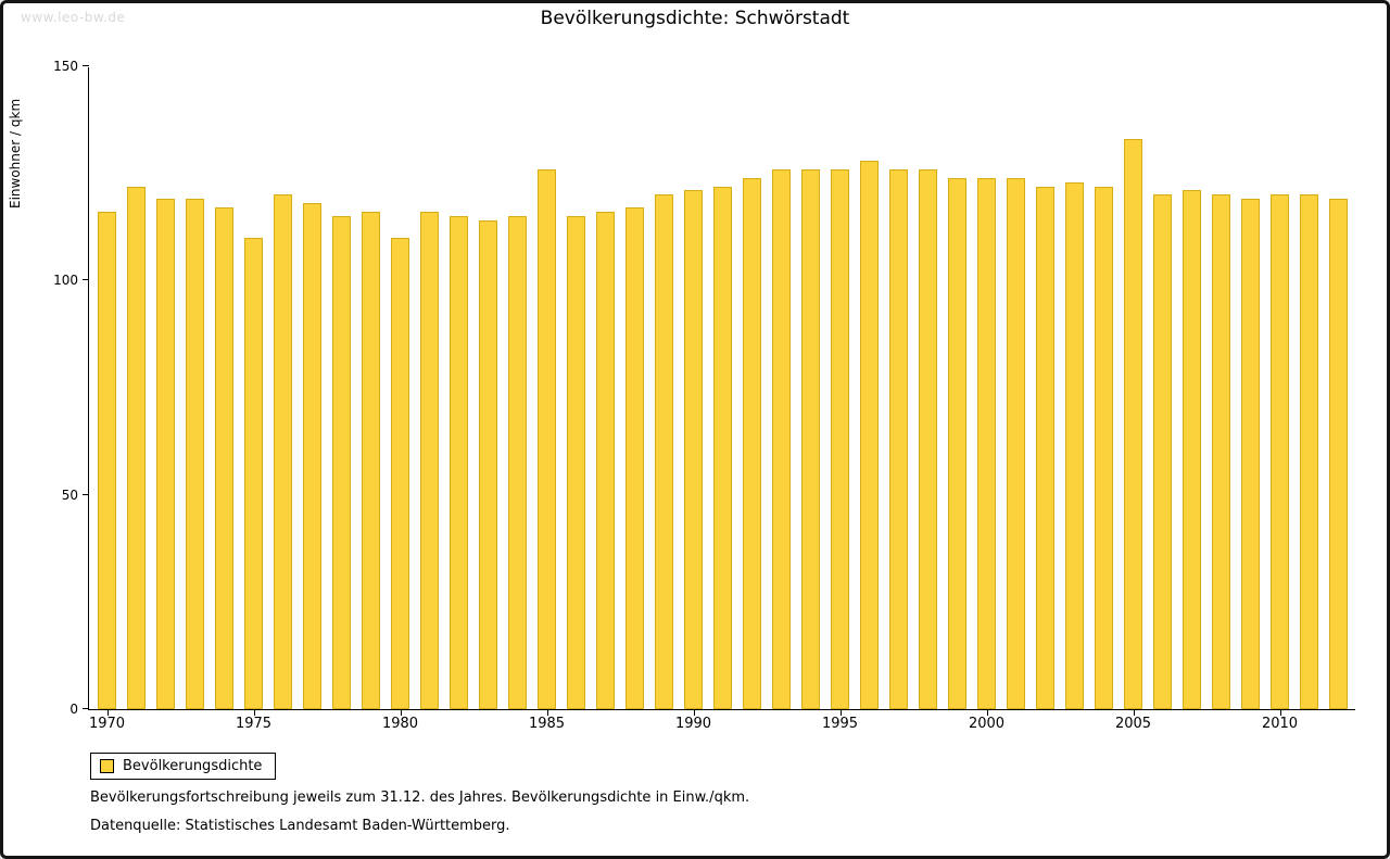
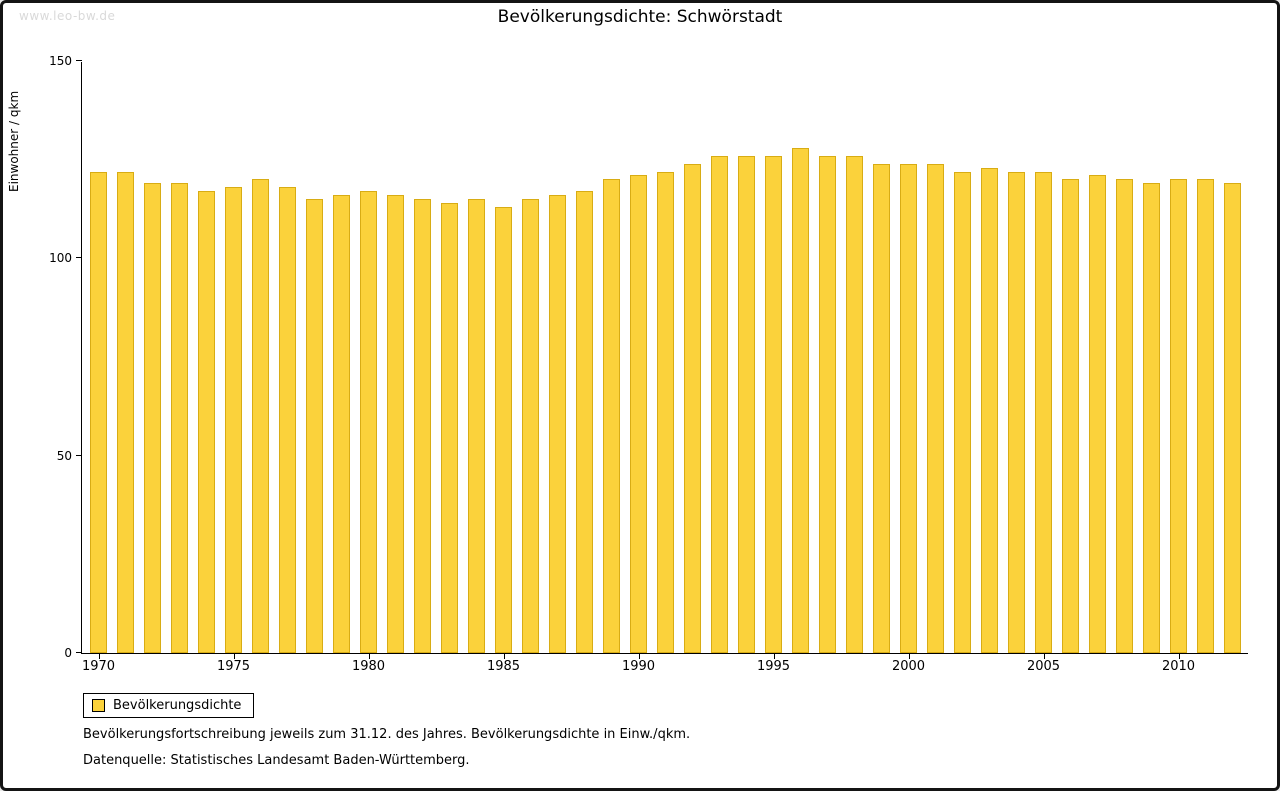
1970: 116 -> 122
1975: 110 -> 118
1980: 110 -> 117
1985: 126 -> 113
2005: 133 -> 122
